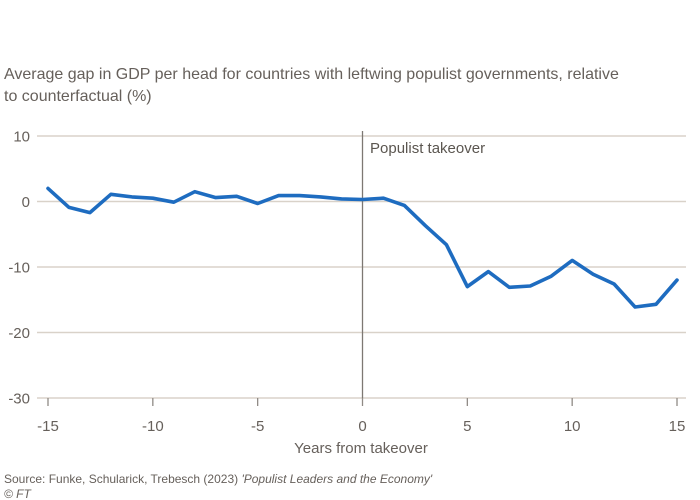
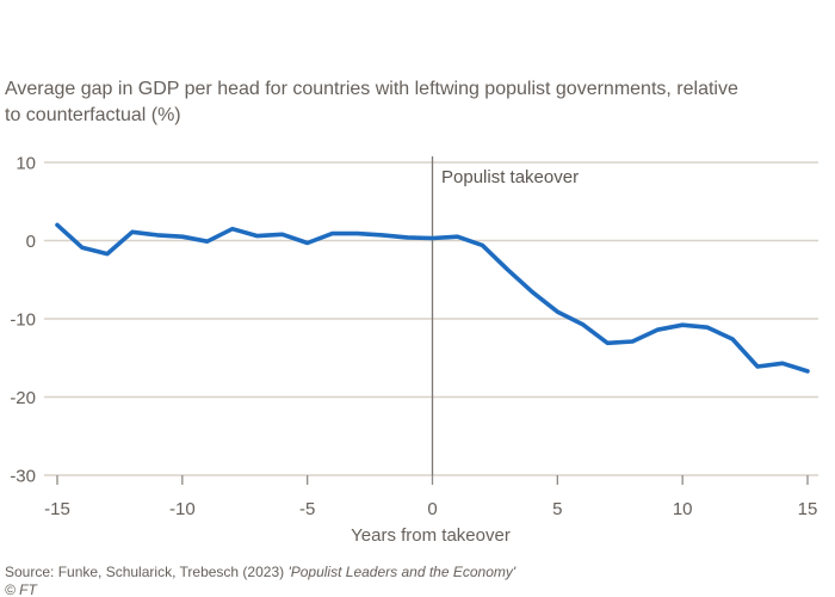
5: -13 -> -9
10: -9 -> -11
15: -12 -> -17
